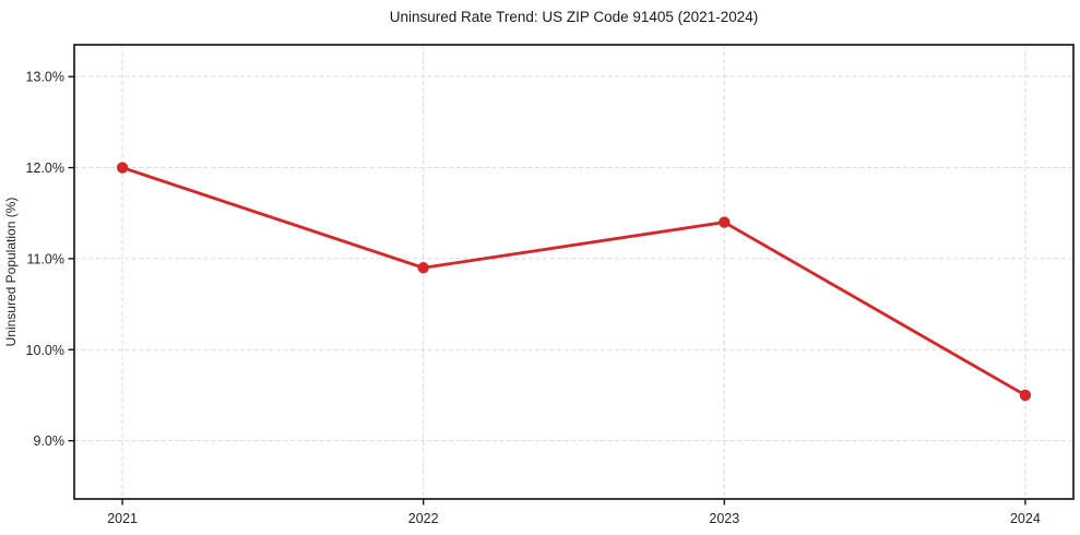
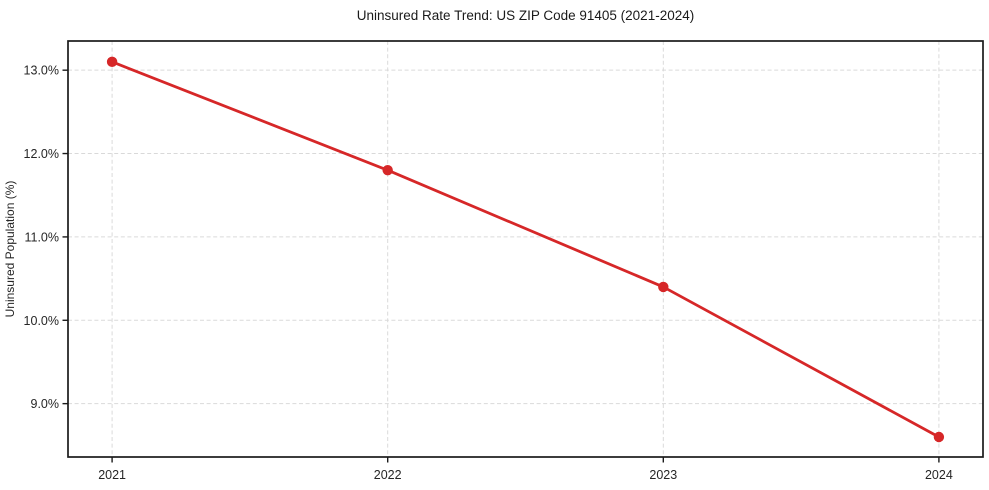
2021: 12.0% -> 13.1%
2022: 10.9% -> 11.8%
2023: 11.4% -> 10.4%
2024: 9.5% -> 8.6%
